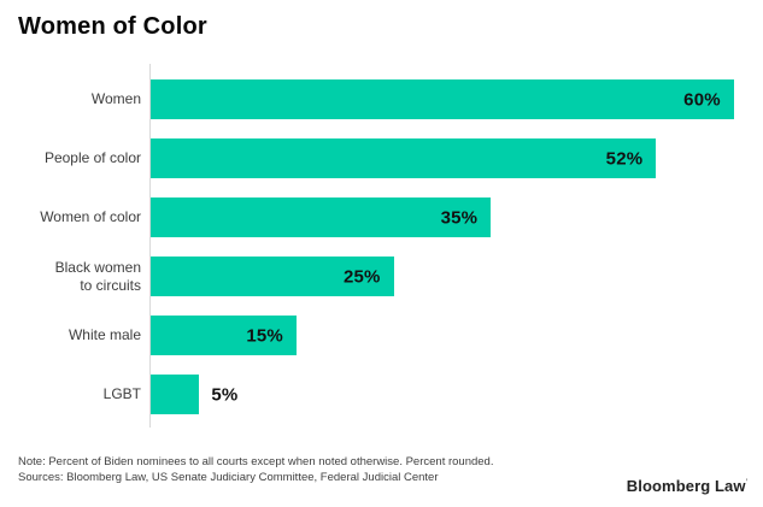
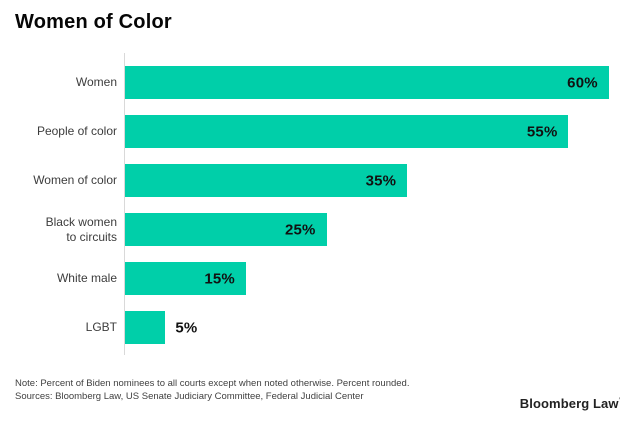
People of color: 52% -> 55%
